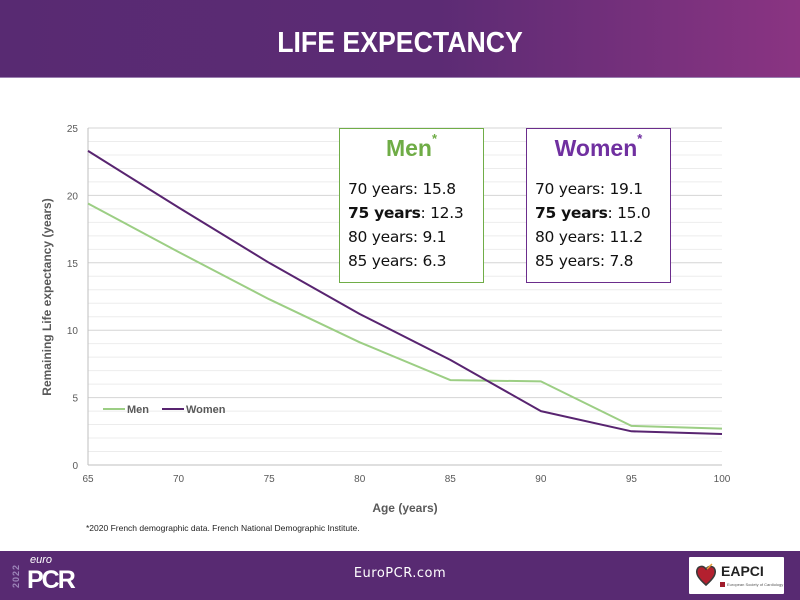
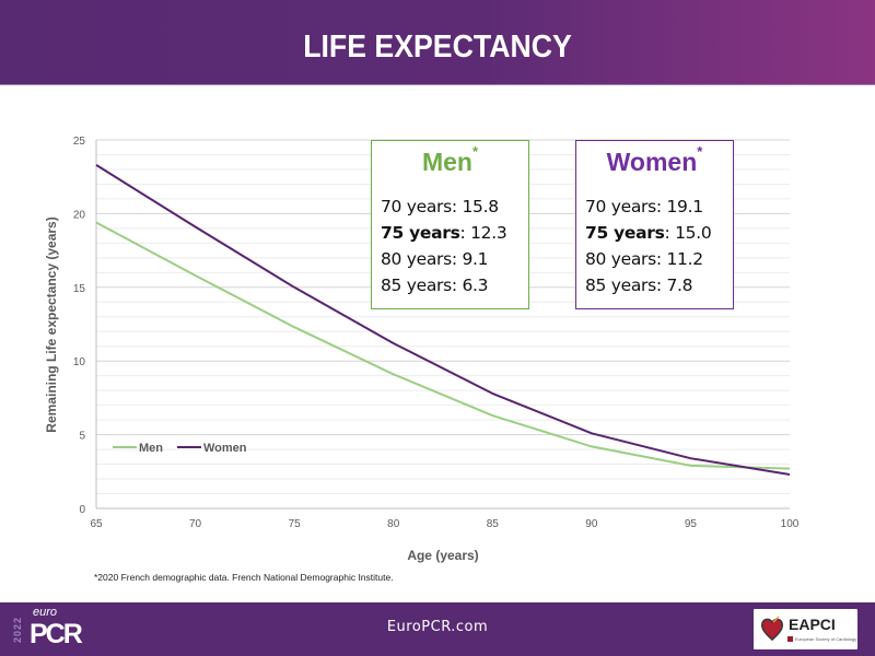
Men/90: 6.2 -> 4.2
Women/90: 4.0 -> 5.1
Women/95: 2.5 -> 3.4
